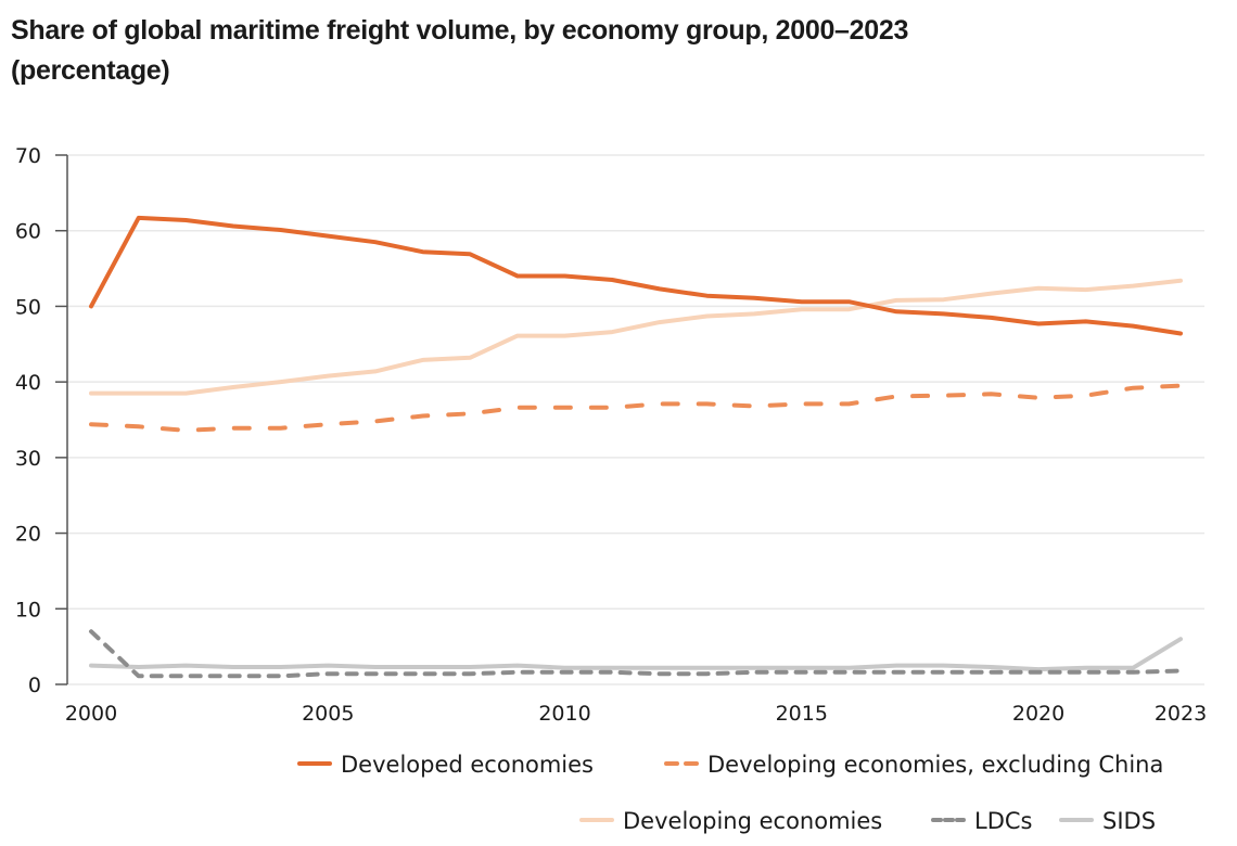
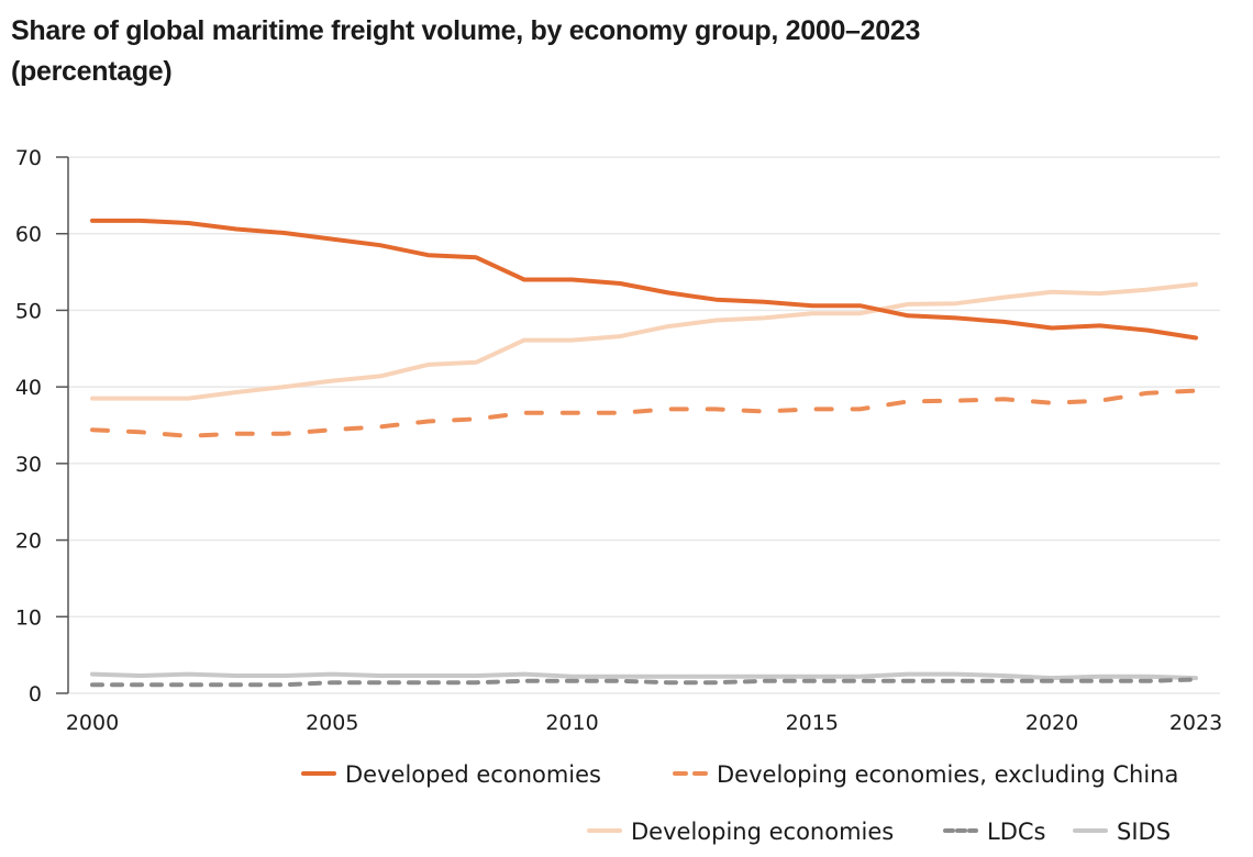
Developed economies/2000: 50 -> 62
LDCs/2000: 7 -> 1
SIDS/2023: 6 -> 2
